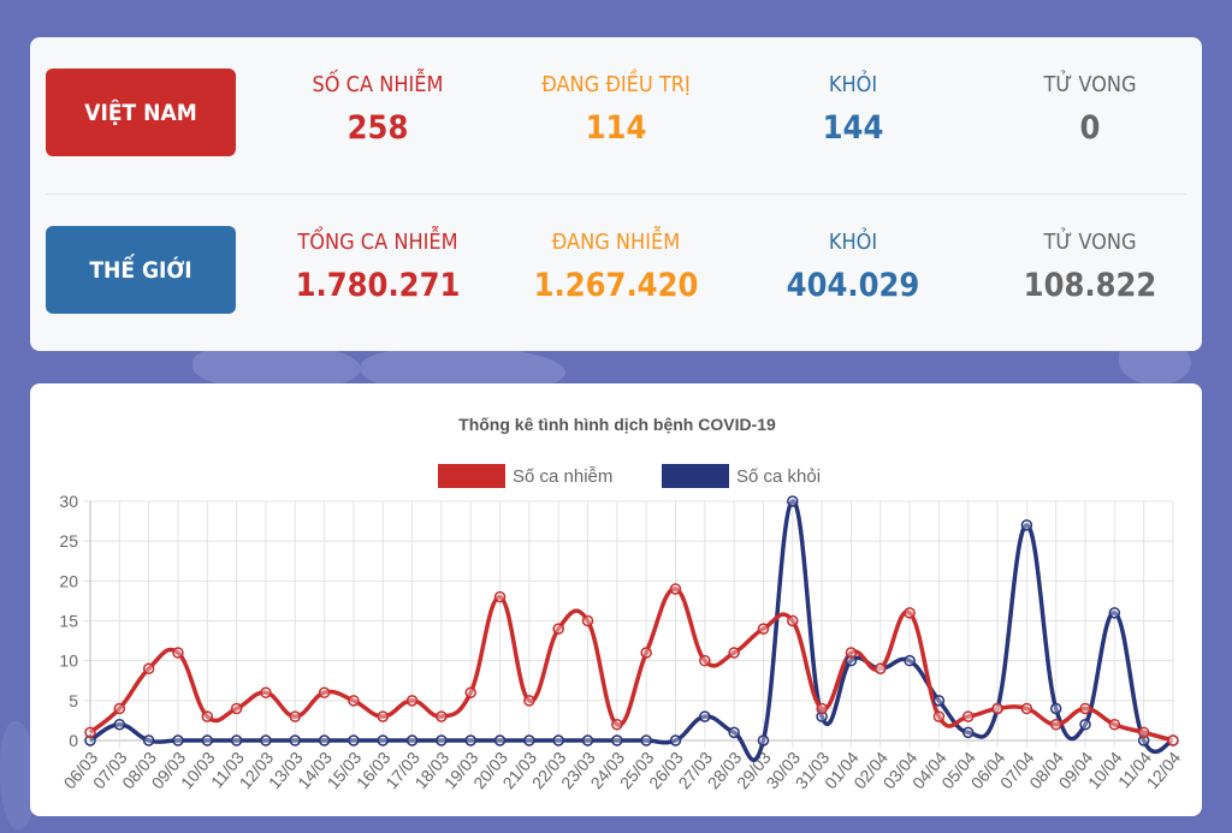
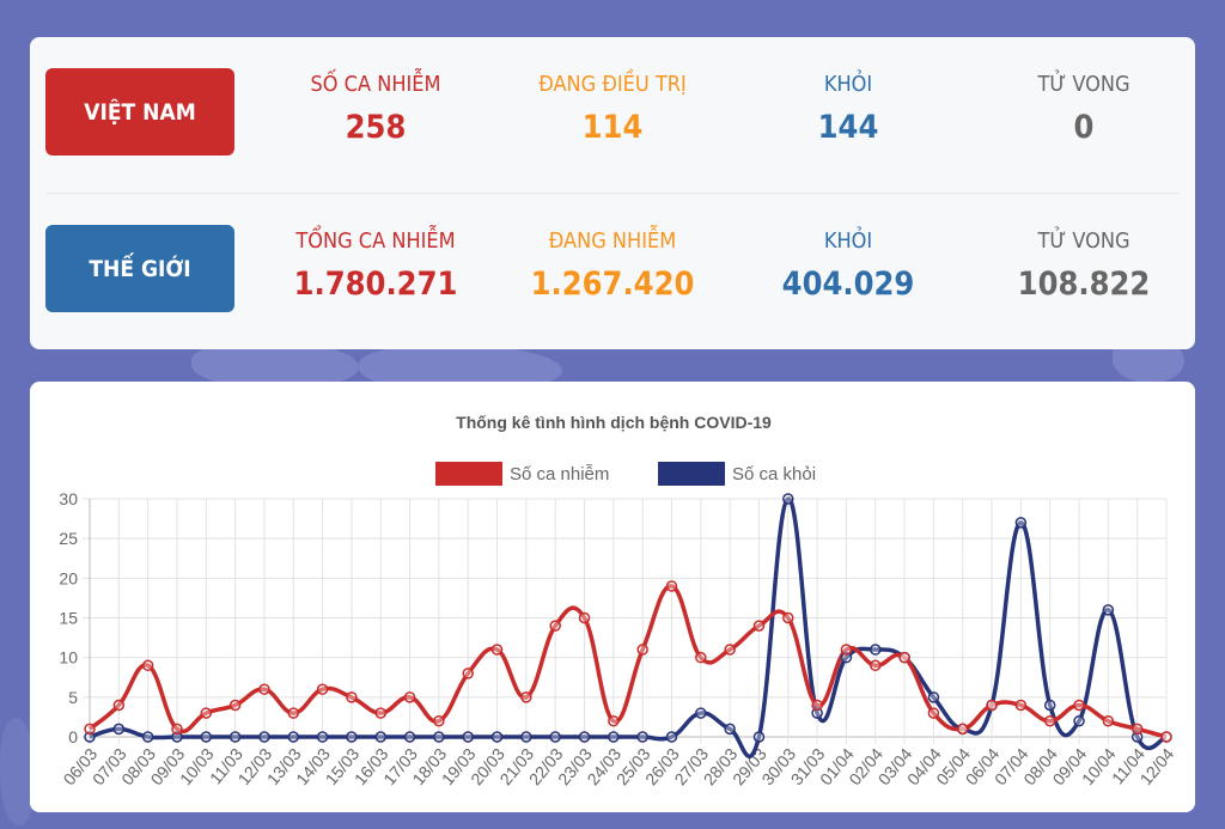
Số ca khỏi/07/03: 2 -> 1
Số ca nhiễm/09/03: 11 -> 1
Số ca nhiễm/18/03: 3 -> 2
Số ca nhiễm/19/03: 6 -> 8
Số ca nhiễm/20/03: 18 -> 11
Số ca khỏi/02/04: 9 -> 11
Số ca nhiễm/03/04: 16 -> 10
Số ca nhiễm/05/04: 3 -> 1
